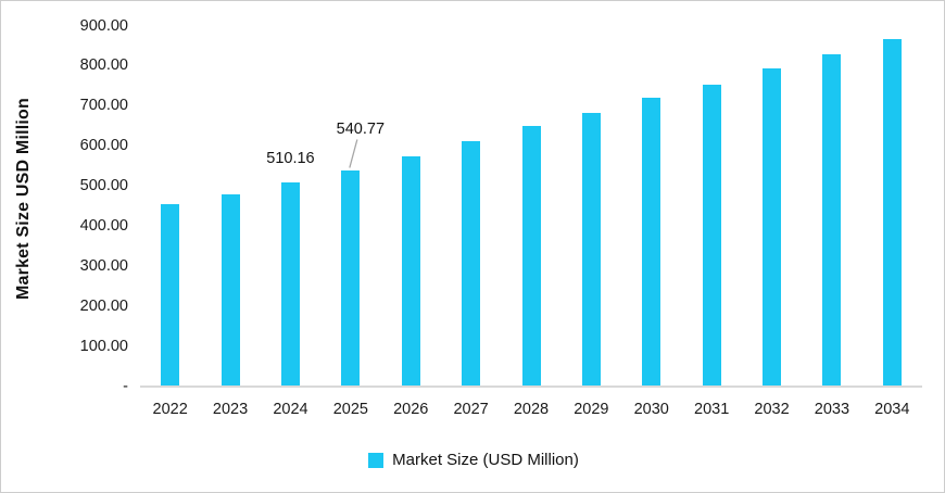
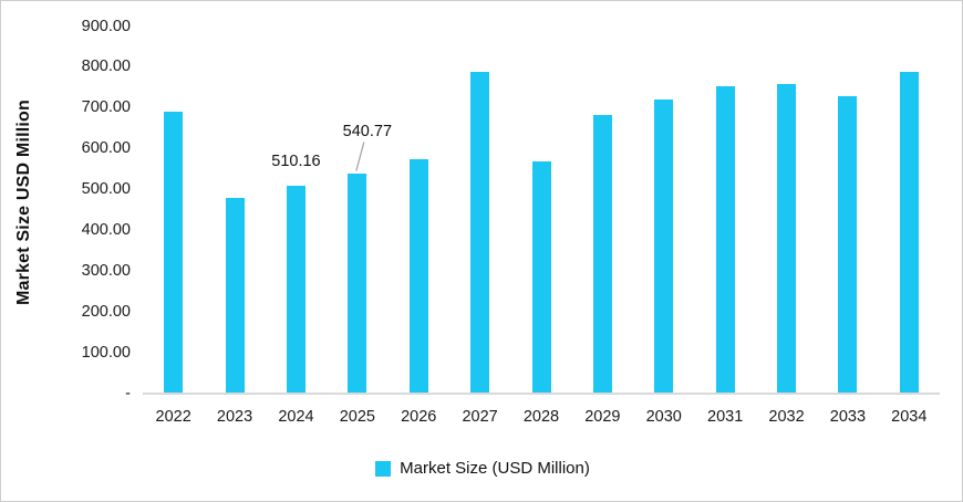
2022: 460 -> 690
2027: 610 -> 790
2028: 650 -> 570
2032: 790 -> 760
2033: 830 -> 730
2034: 870 -> 790
